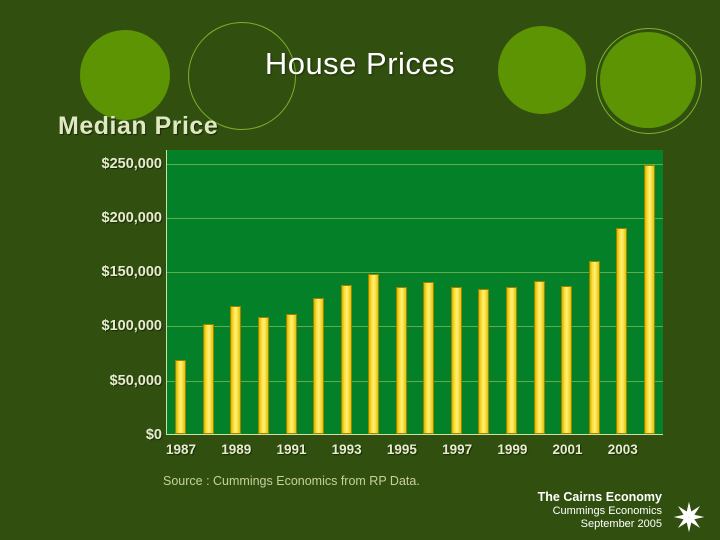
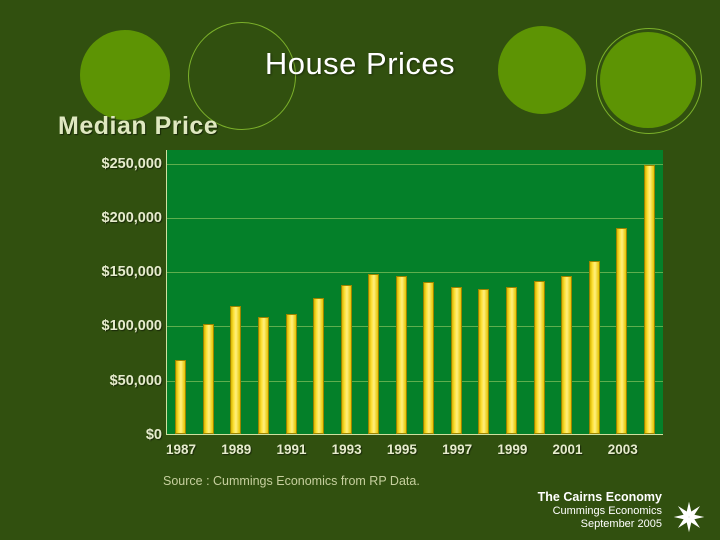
1995: $135000 -> $146000
2001: $136000 -> $146000
